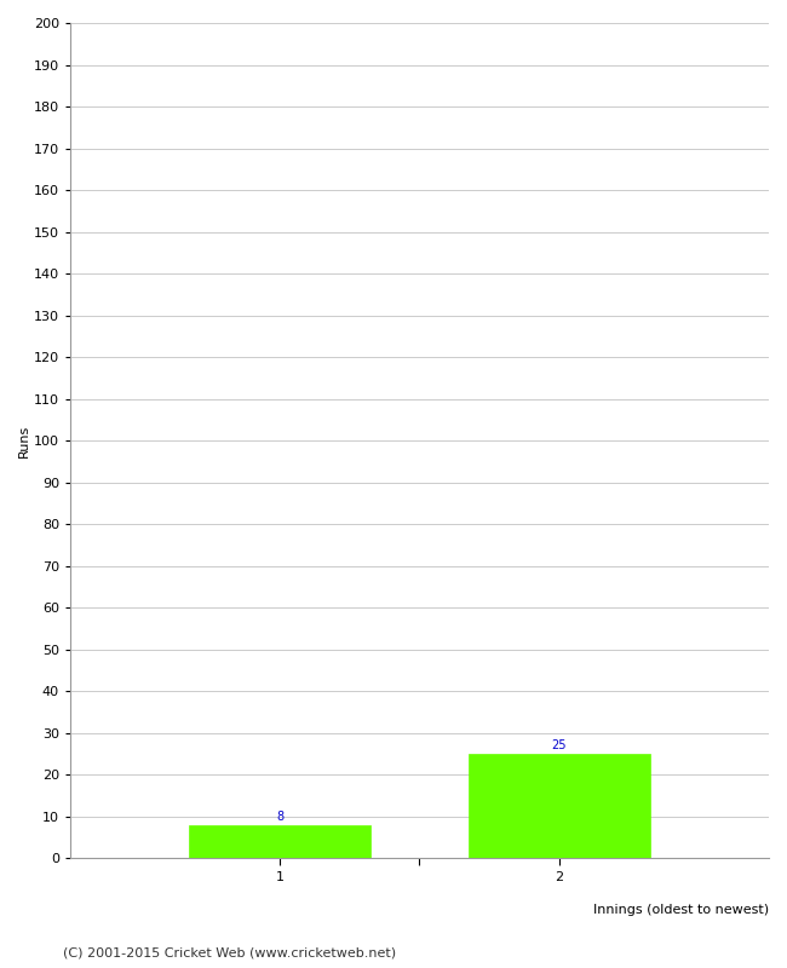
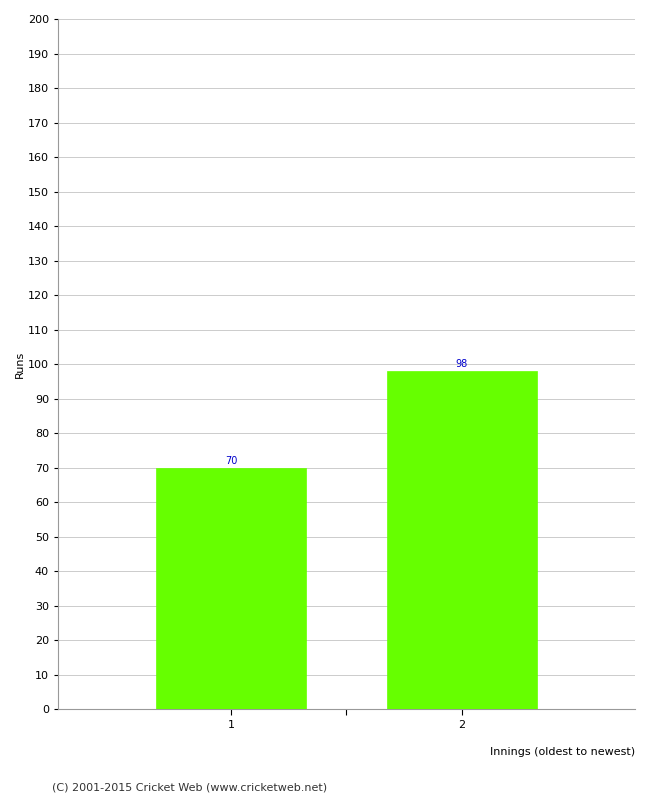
1: 8 -> 70
2: 25 -> 98
